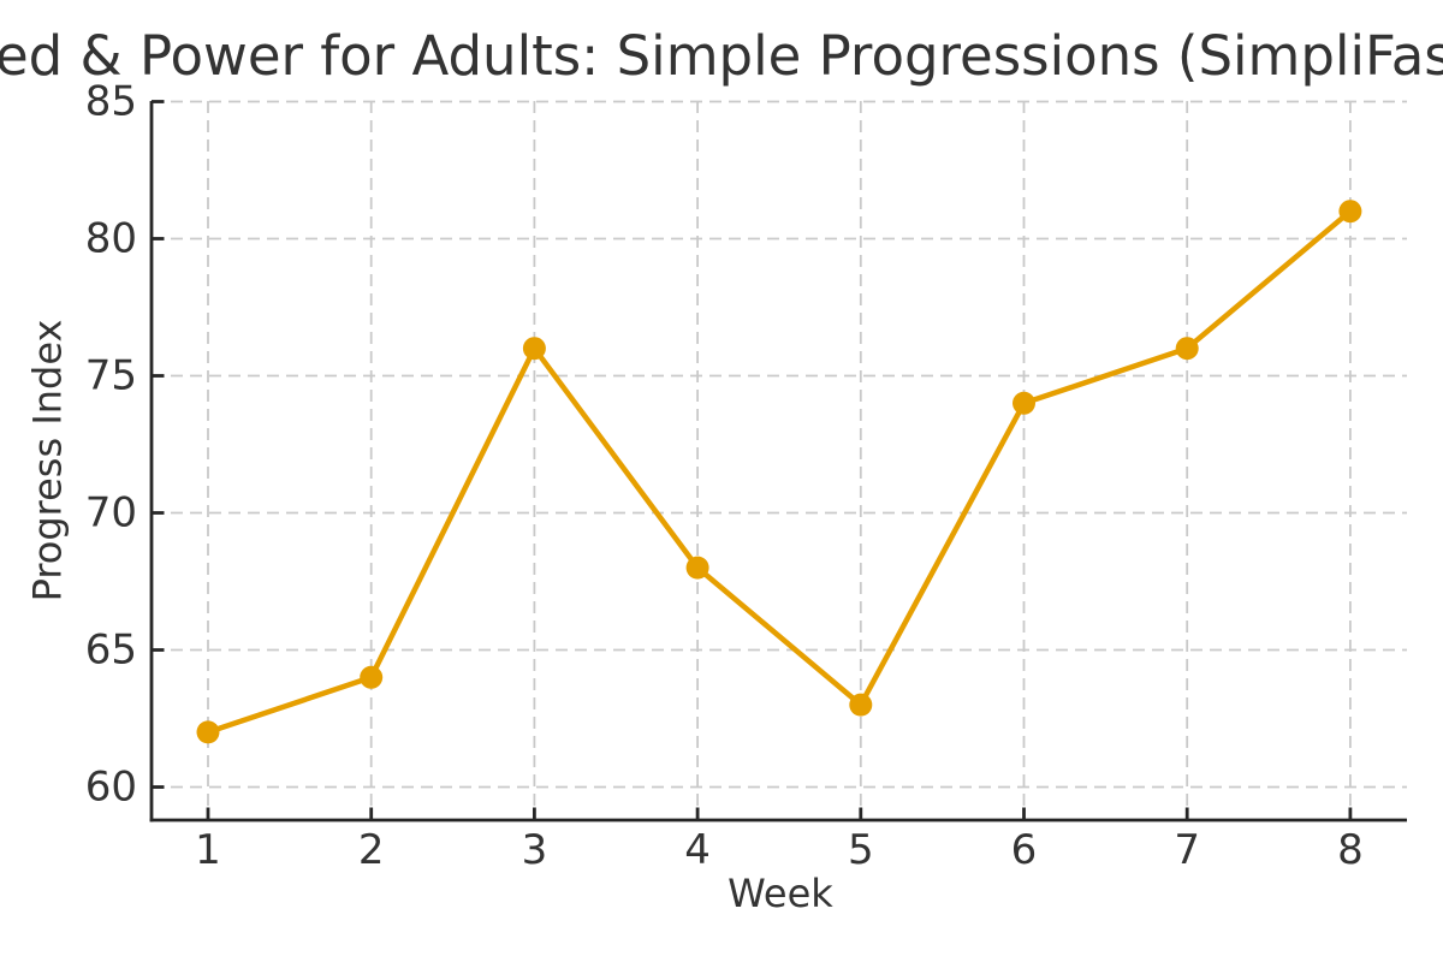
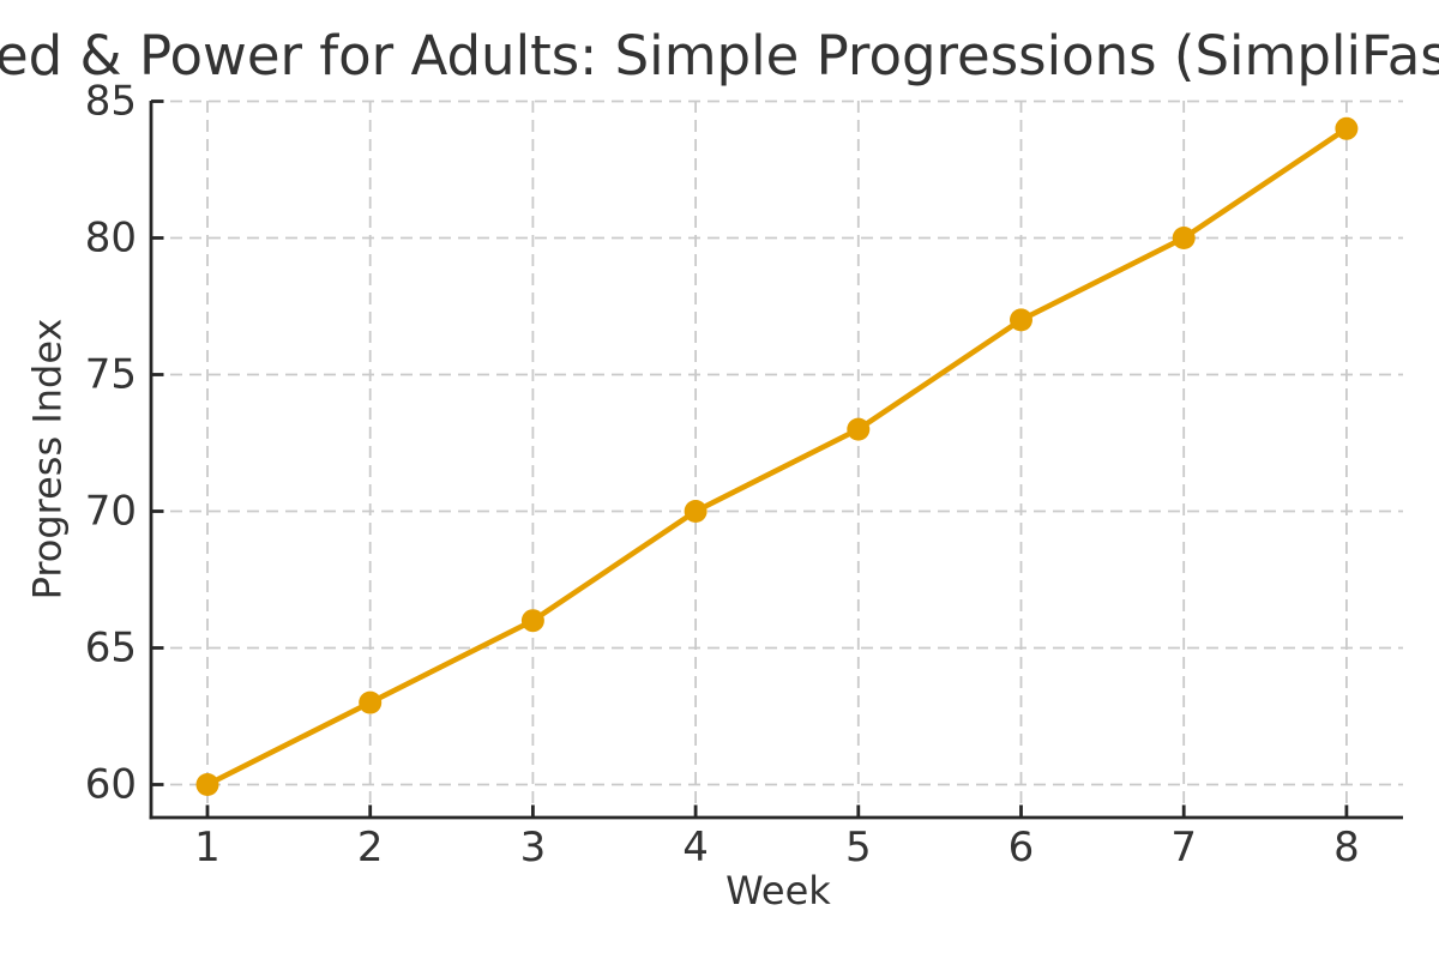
1: 62 -> 60
2: 64 -> 63
3: 76 -> 66
4: 68 -> 70
5: 63 -> 73
6: 74 -> 77
7: 76 -> 80
8: 81 -> 84
